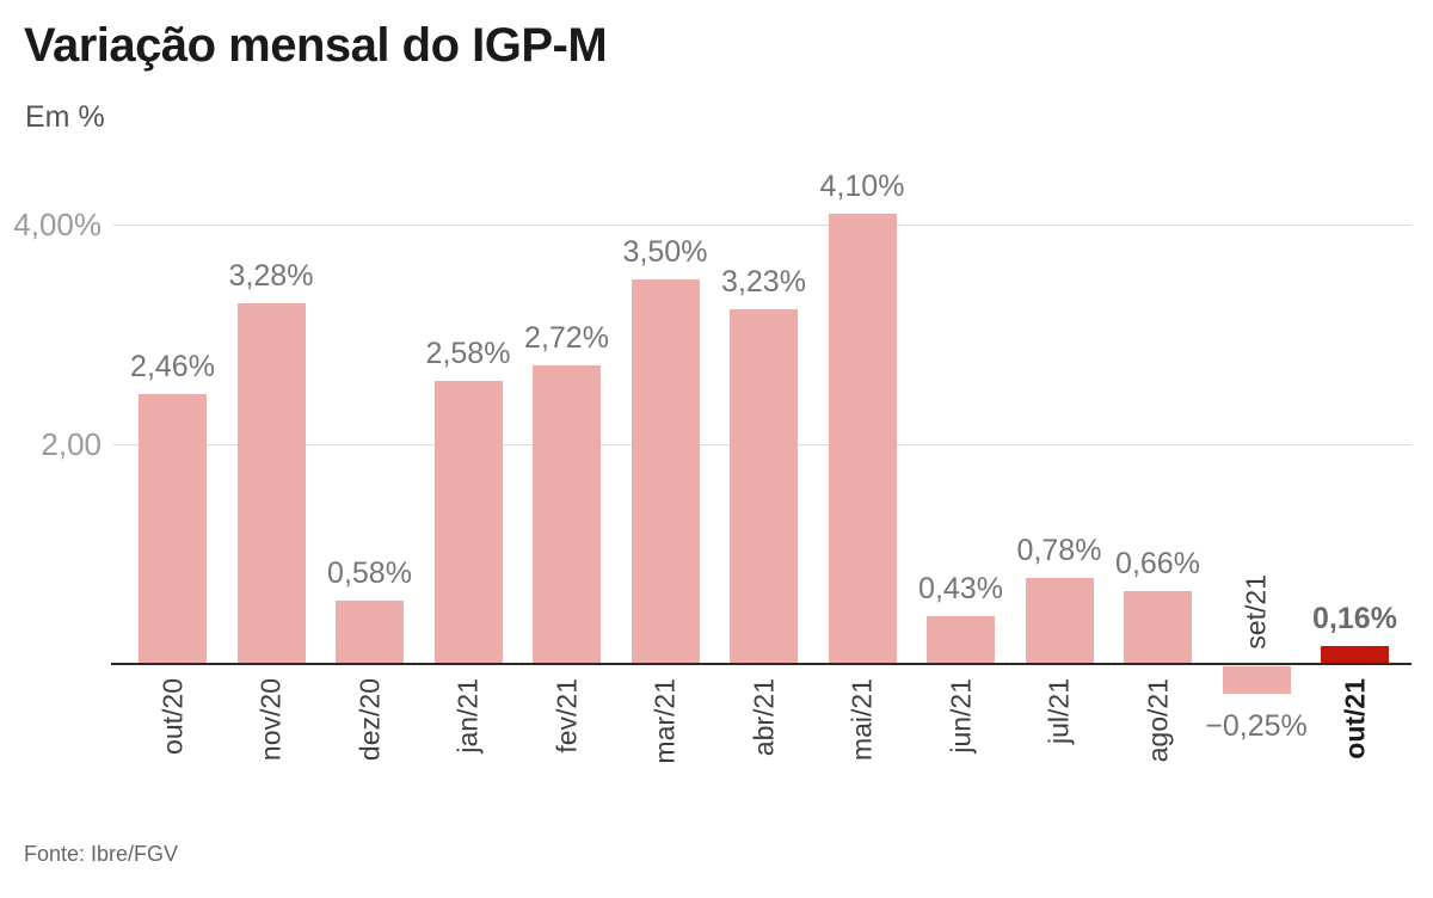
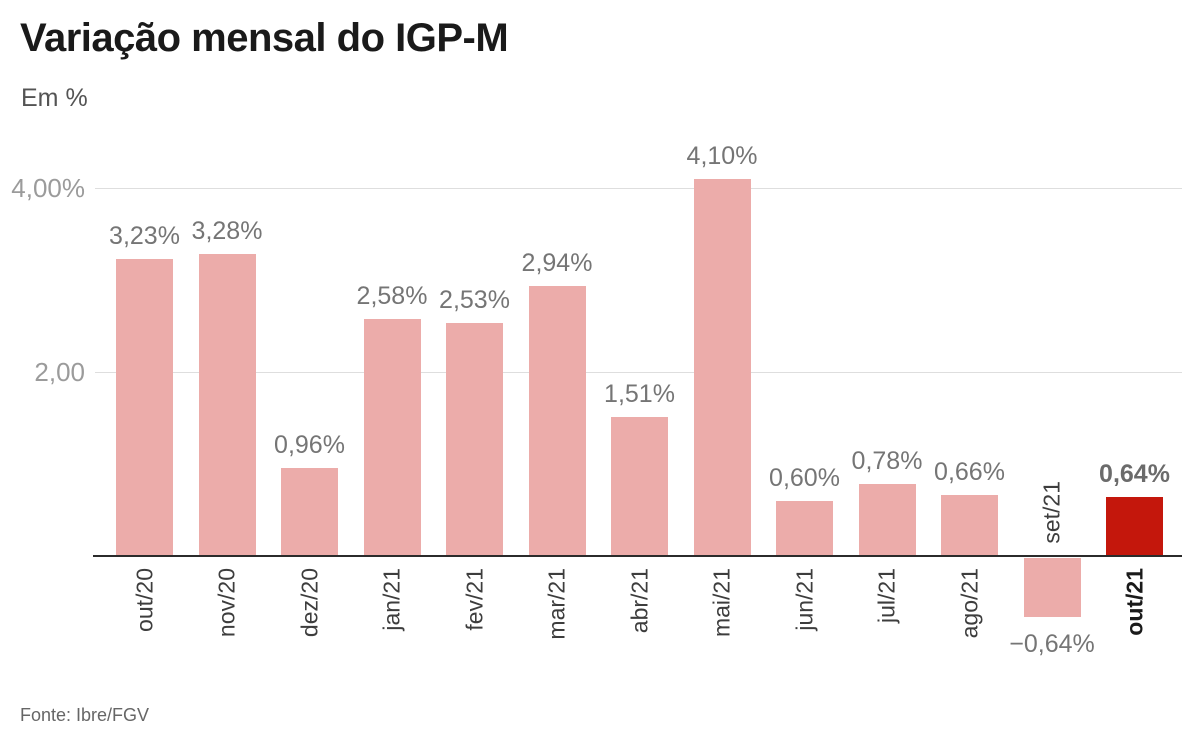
out/20: 2,46% -> 3,23%
dez/20: 0,58% -> 0,96%
fev/21: 2,72% -> 2,53%
mar/21: 3,50% -> 2,94%
abr/21: 3,23% -> 1,51%
jun/21: 0,43% -> 0,60%
set/21: −0,25% -> −0,64%
out/21: 0,16% -> 0,64%
